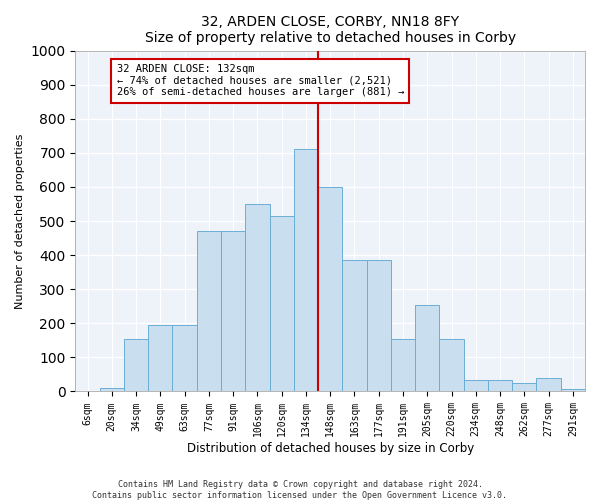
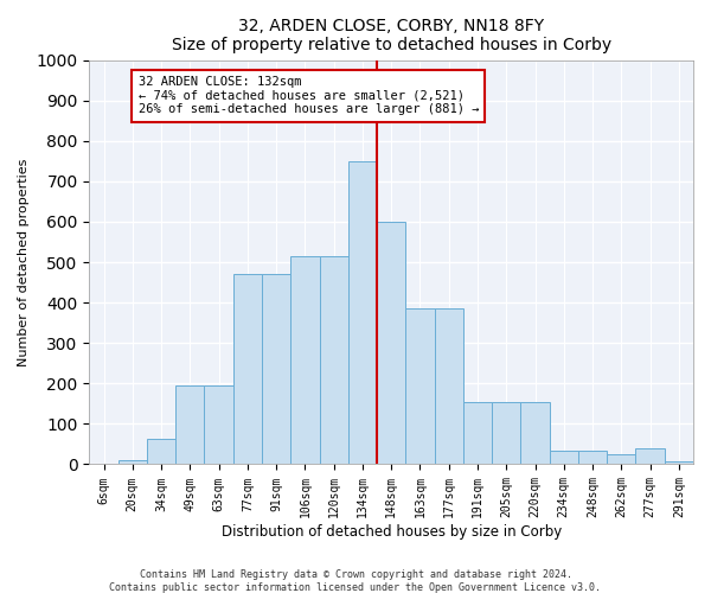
34sqm: 155 -> 63
106sqm: 550 -> 515
134sqm: 710 -> 750
205sqm: 255 -> 155
